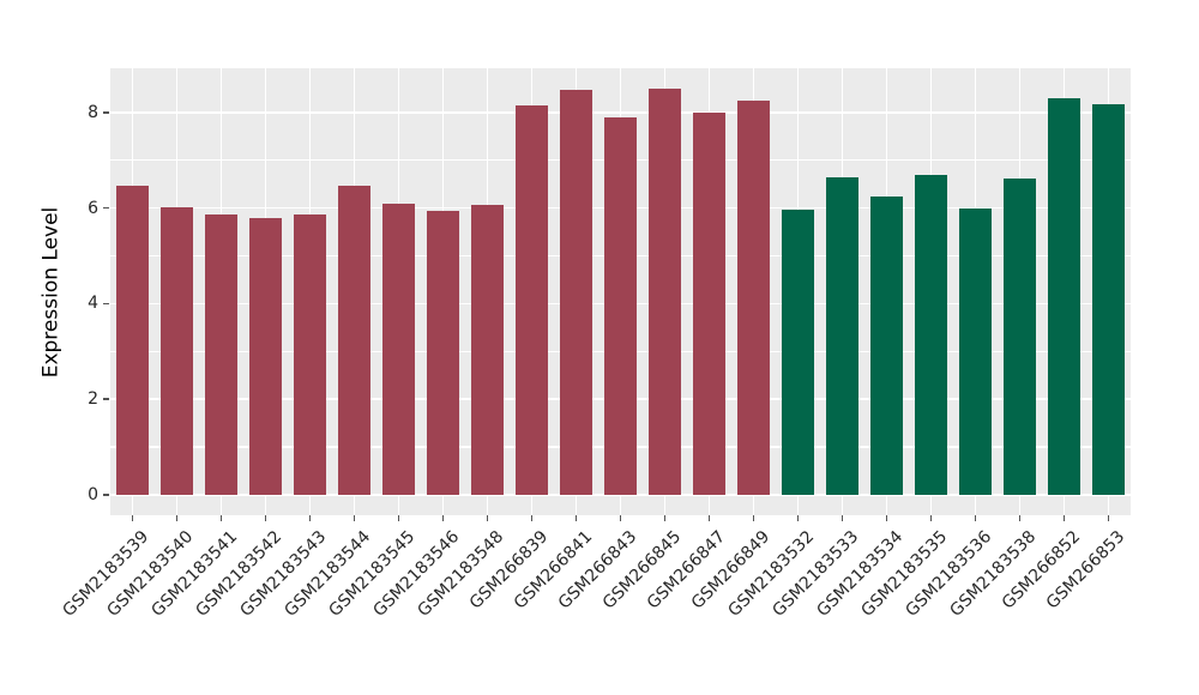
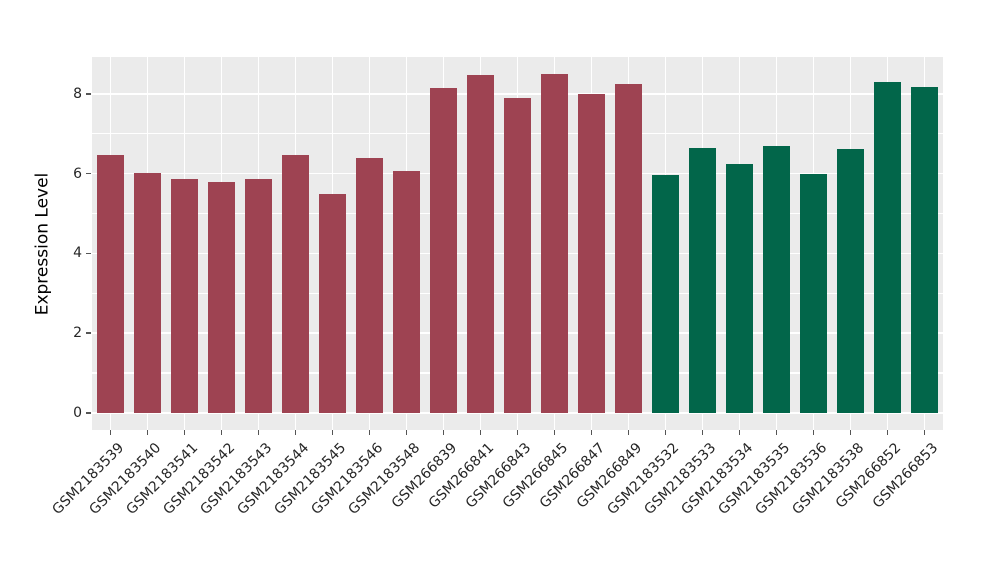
GSM2183545: 6.1 -> 5.5
GSM2183546: 5.9 -> 6.4
